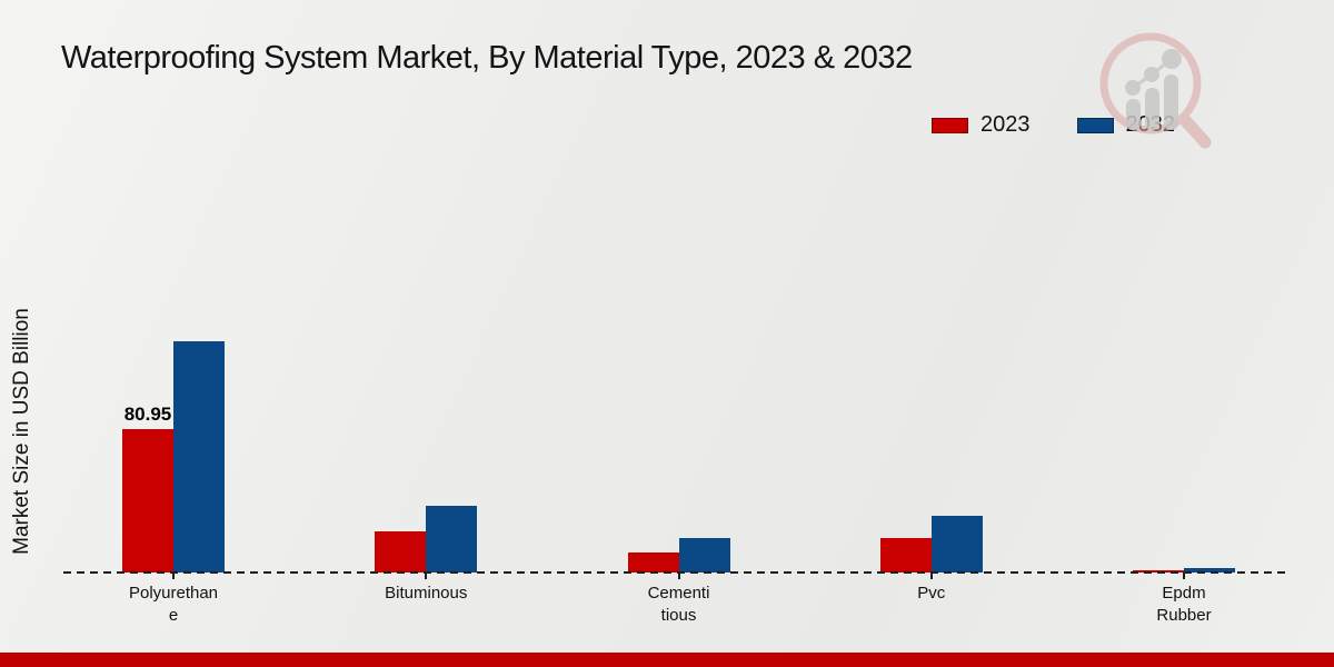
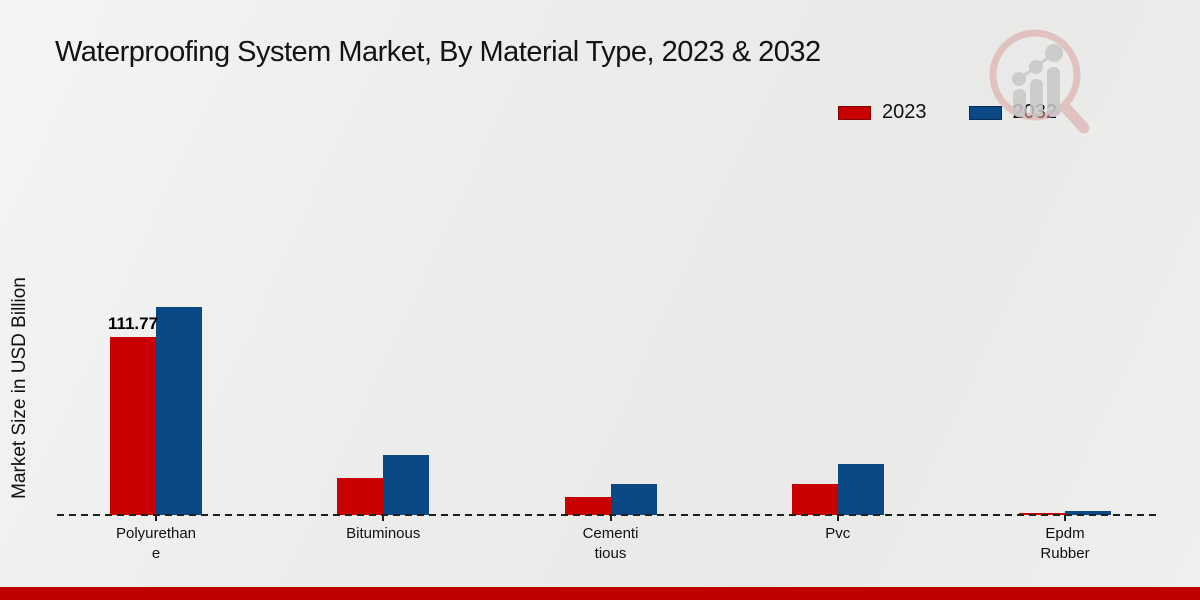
2023/Polyurethane: 80.95 -> 111.77
